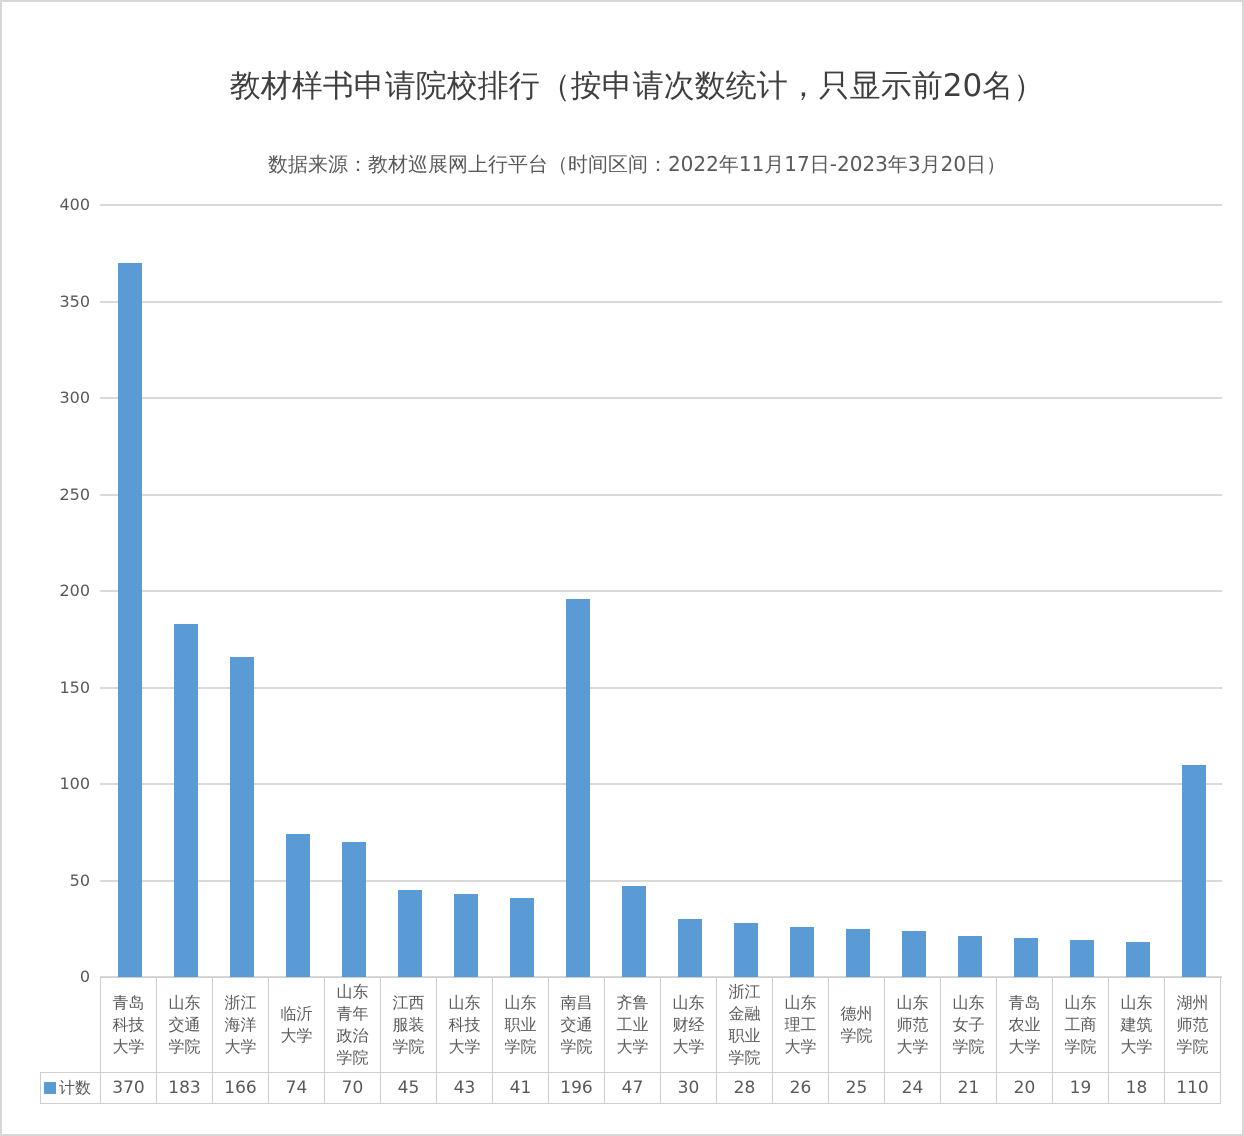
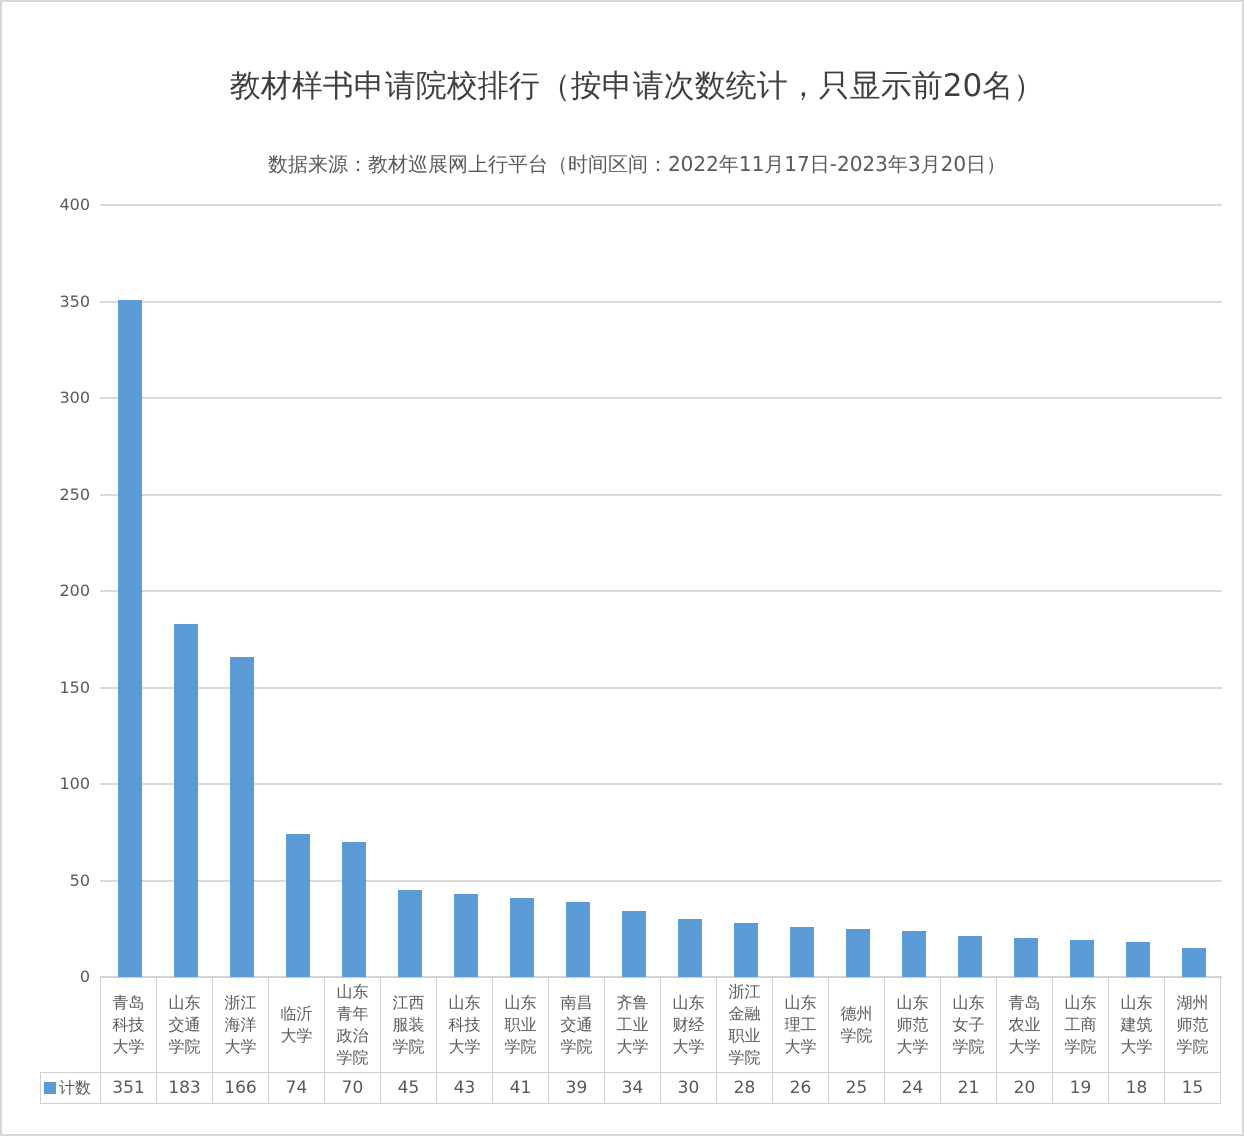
青岛科技大学: 370 -> 351
南昌交通学院: 196 -> 39
齐鲁工业大学: 47 -> 34
湖州师范学院: 110 -> 15
